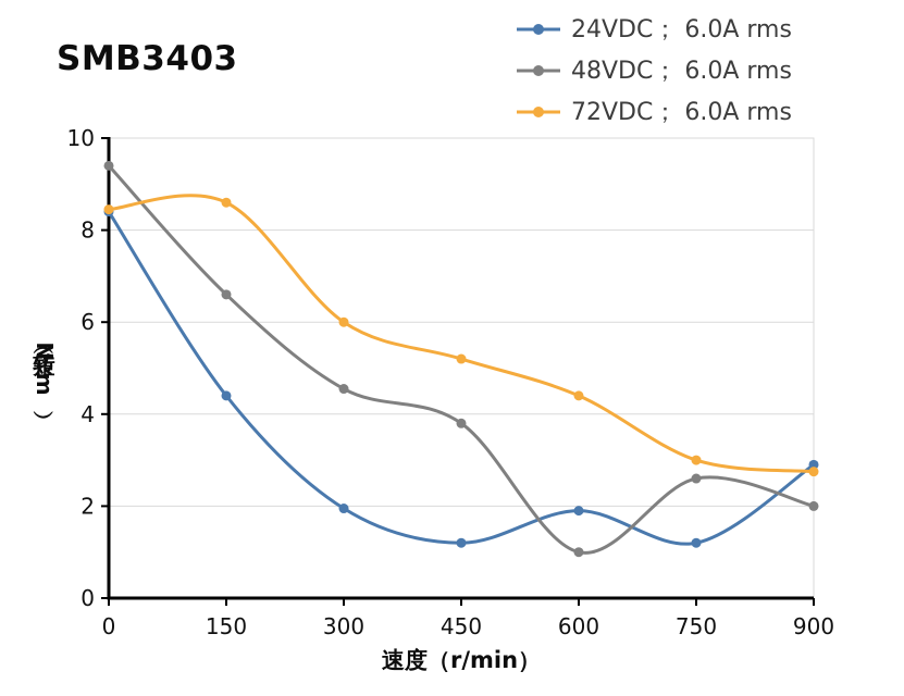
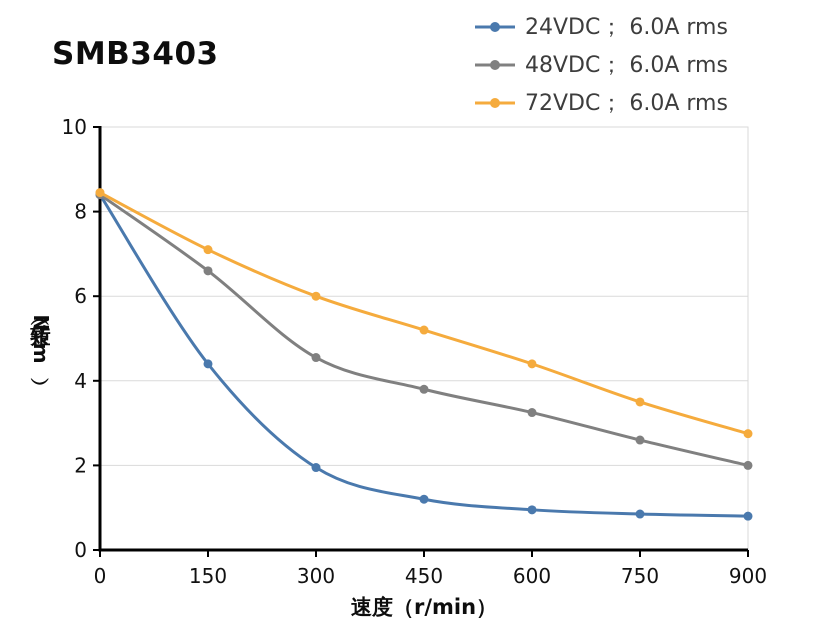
48VDC； 6.0A rms/0: 9.4 -> 8.4
72VDC； 6.0A rms/150: 8.6 -> 7.1
24VDC； 6.0A rms/600: 1.9 -> 0.9
48VDC； 6.0A rms/600: 1.0 -> 3.2
24VDC； 6.0A rms/750: 1.2 -> 0.8
72VDC； 6.0A rms/750: 3.0 -> 3.5
24VDC； 6.0A rms/900: 2.9 -> 0.8
